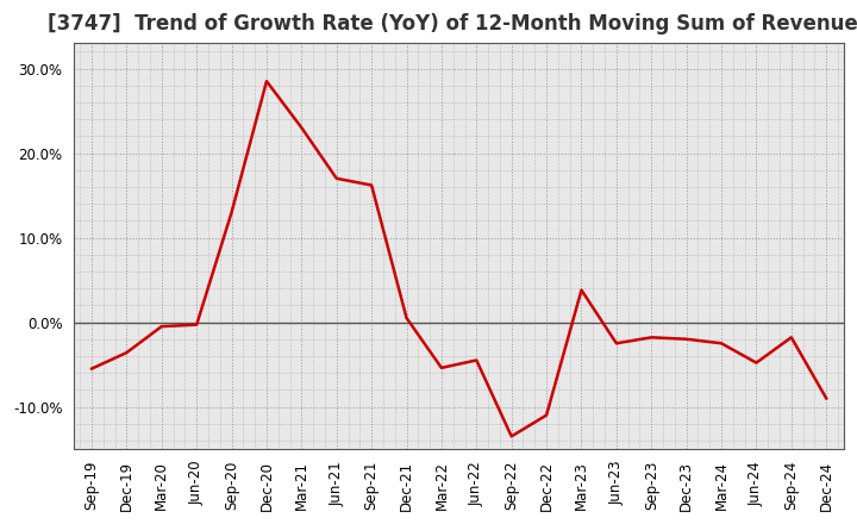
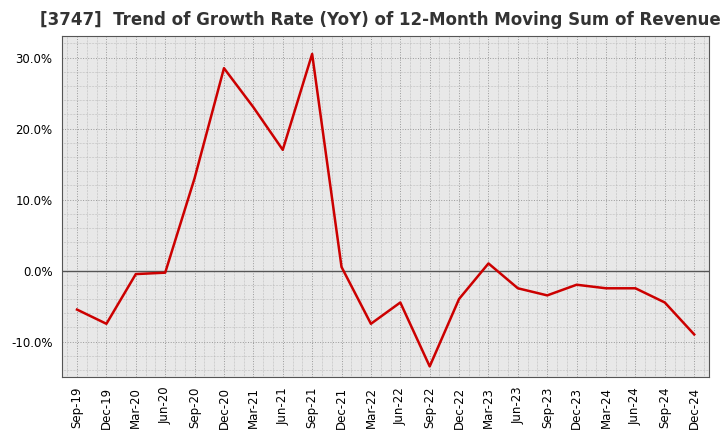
Dec-19: -3.6% -> -7.5%
Sep-21: 16.2% -> 30.5%
Mar-22: -5.4% -> -7.5%
Dec-22: -11.0% -> -4.0%
Mar-23: 3.8% -> 1.0%
Sep-23: -1.8% -> -3.5%
Jun-24: -4.8% -> -2.5%
Sep-24: -1.8% -> -4.5%
